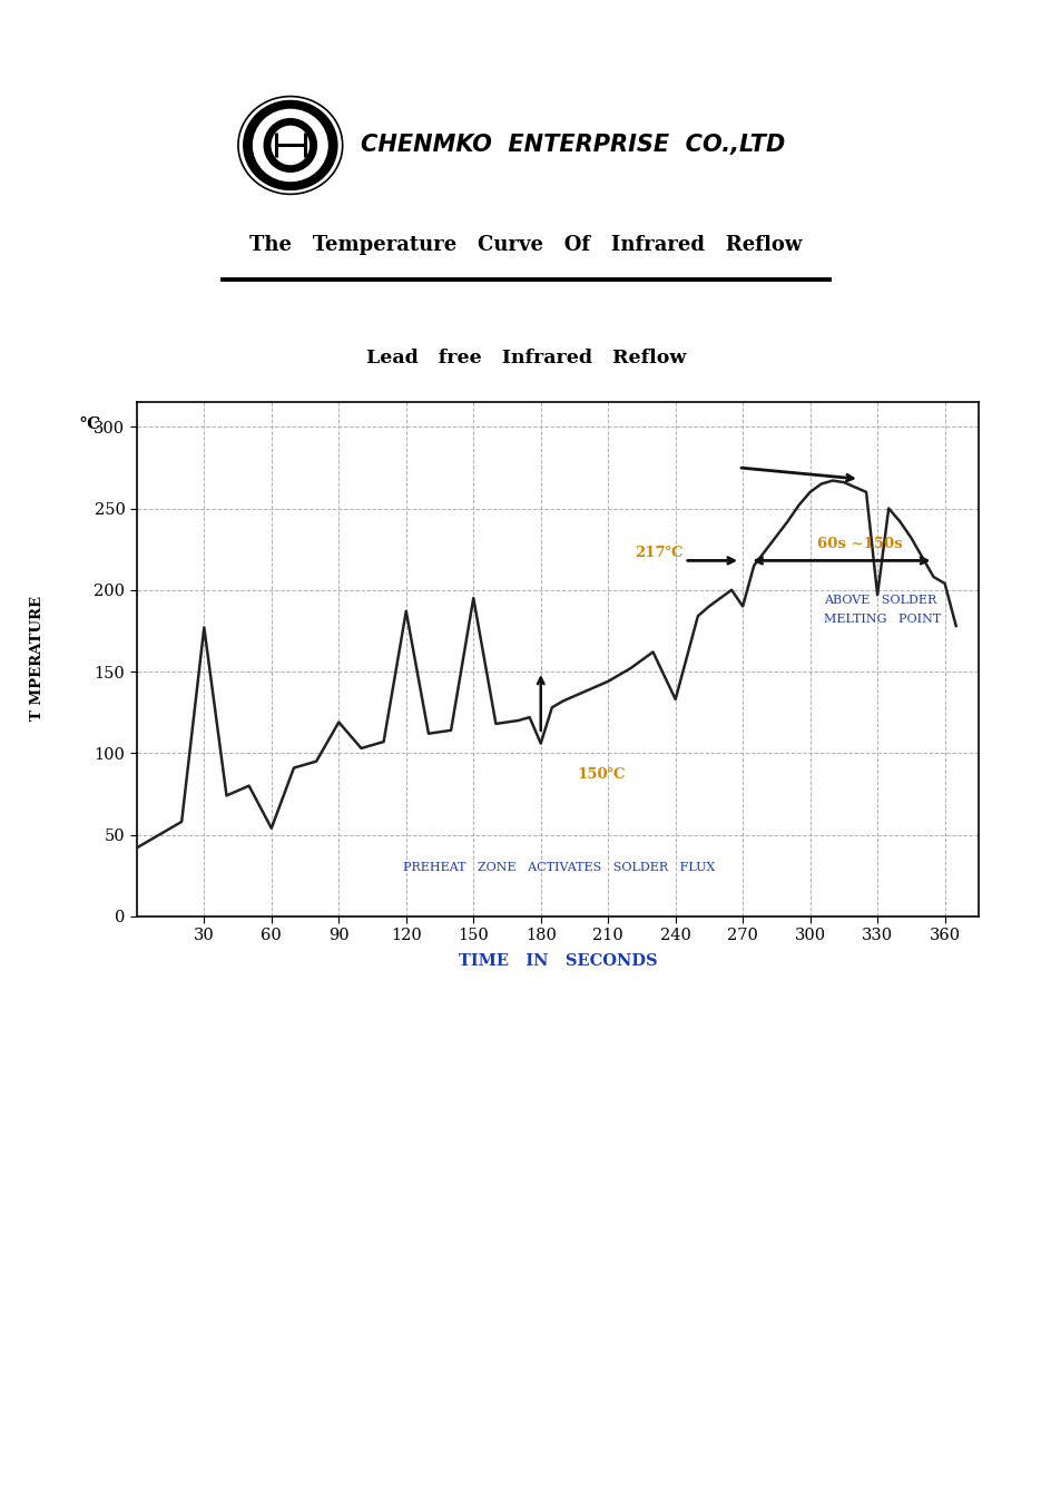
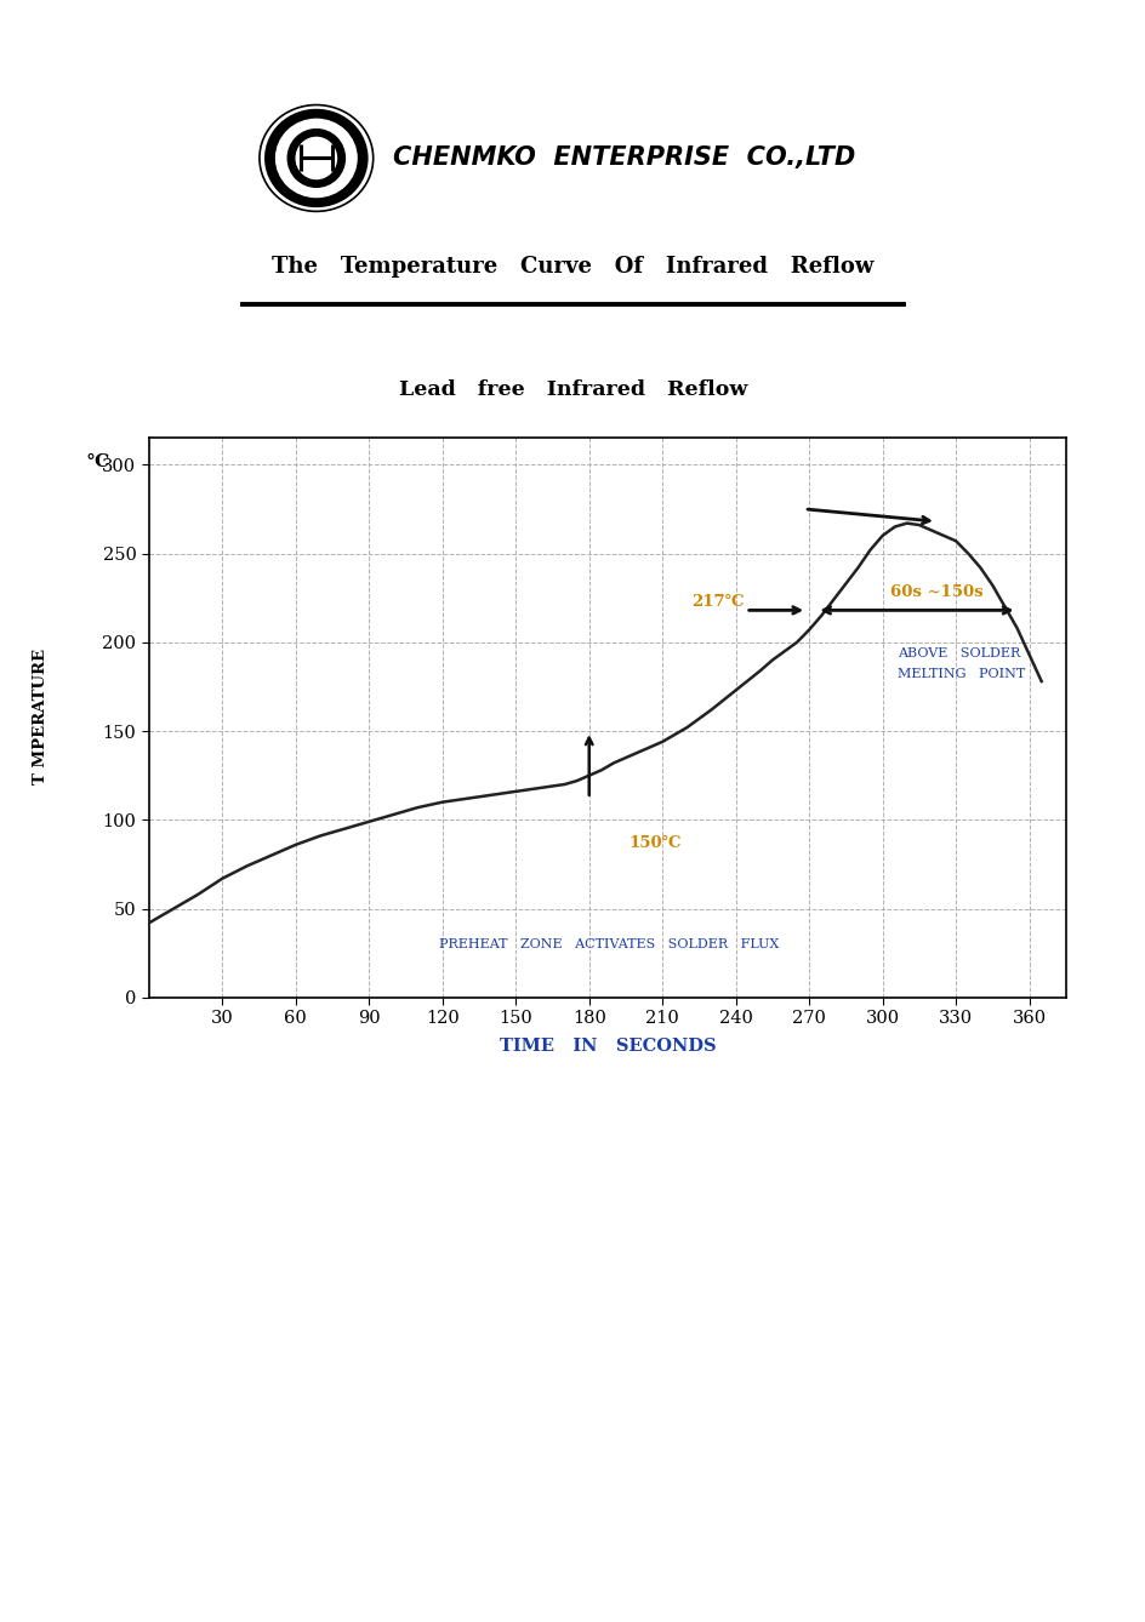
30: 177 -> 67
60: 54 -> 86
90: 119 -> 99
120: 187 -> 110
150: 195 -> 116
180: 106 -> 125
240: 133 -> 173
270: 190 -> 207
330: 197 -> 257
360: 204 -> 193
